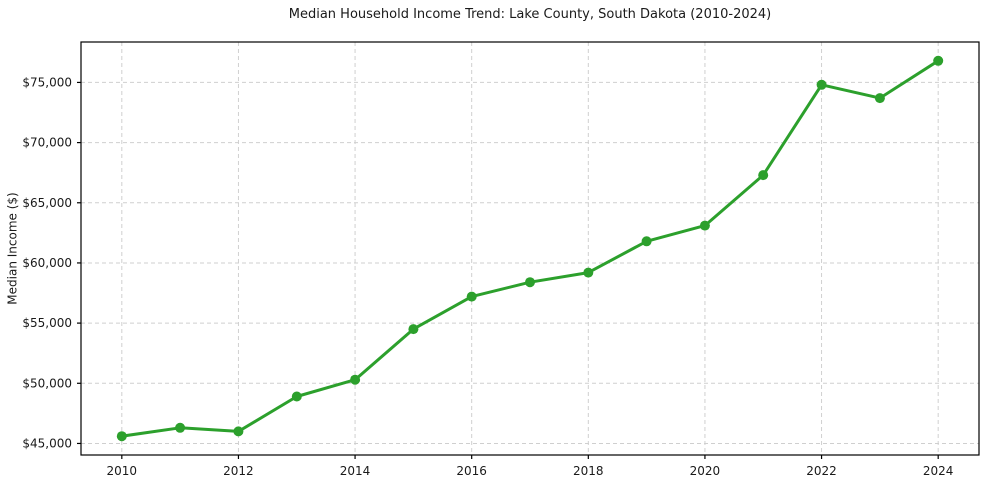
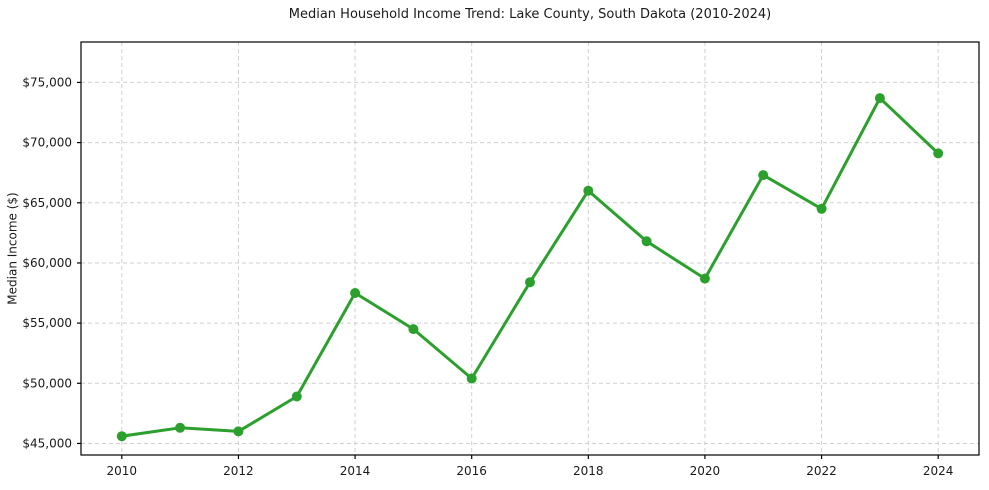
2014: $50300 -> $57500
2016: $57200 -> $50400
2018: $59200 -> $66000
2020: $63100 -> $58700
2022: $74800 -> $64500
2024: $76800 -> $69100
